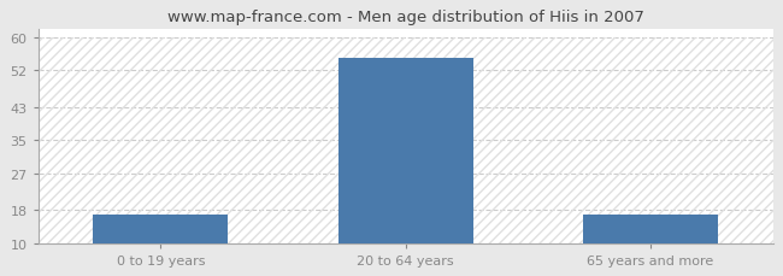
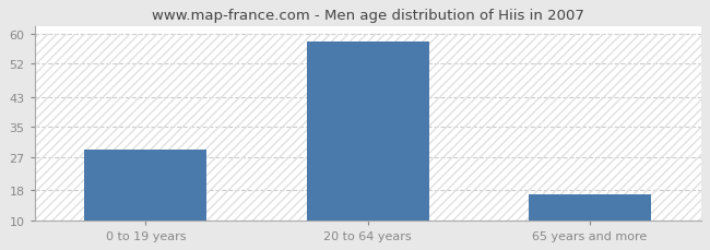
0 to 19 years: 17 -> 29
20 to 64 years: 55 -> 58
